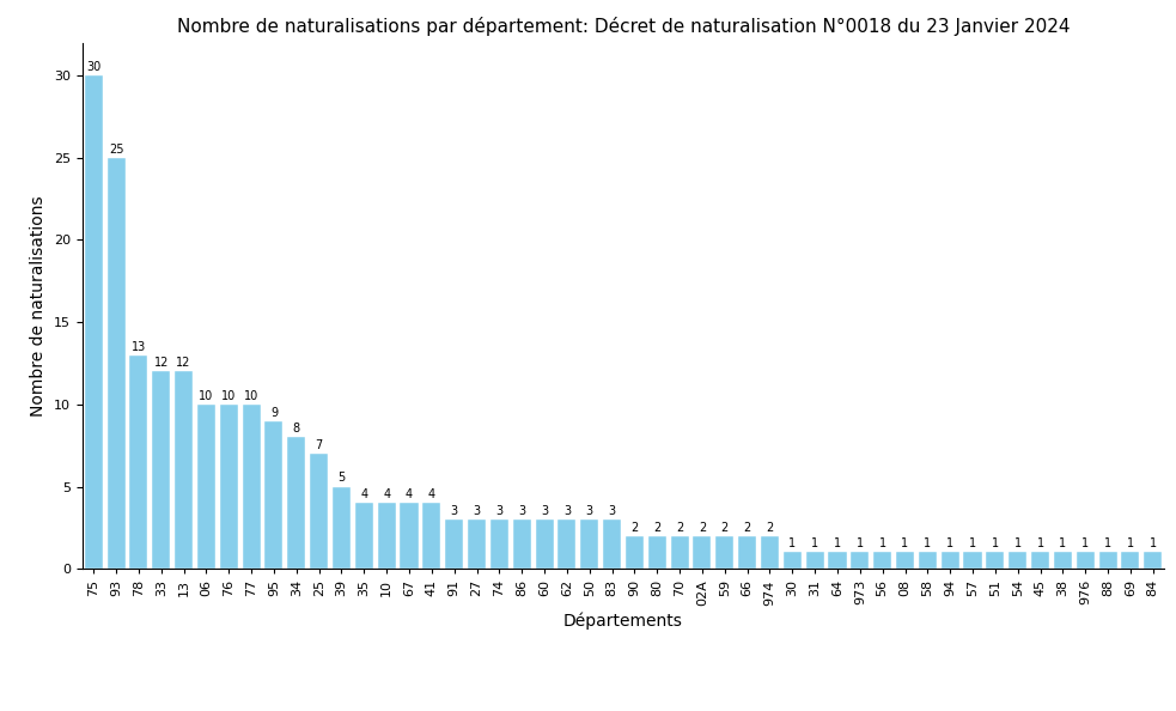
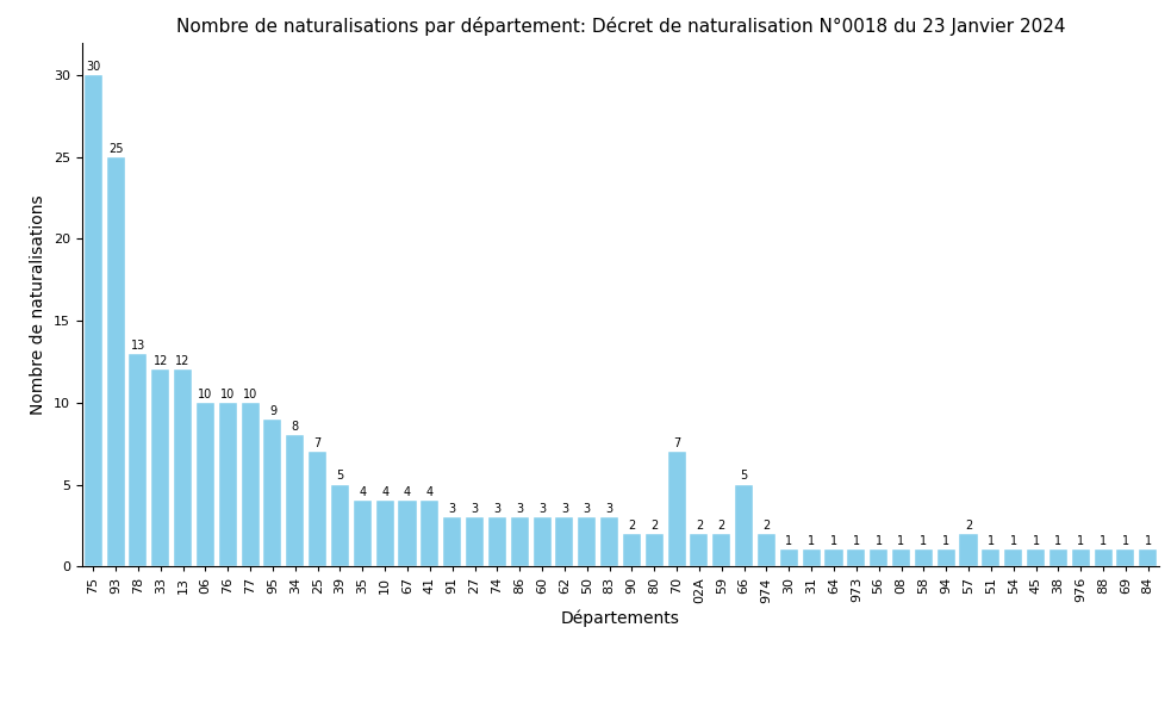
70: 2 -> 7
66: 2 -> 5
57: 1 -> 2
